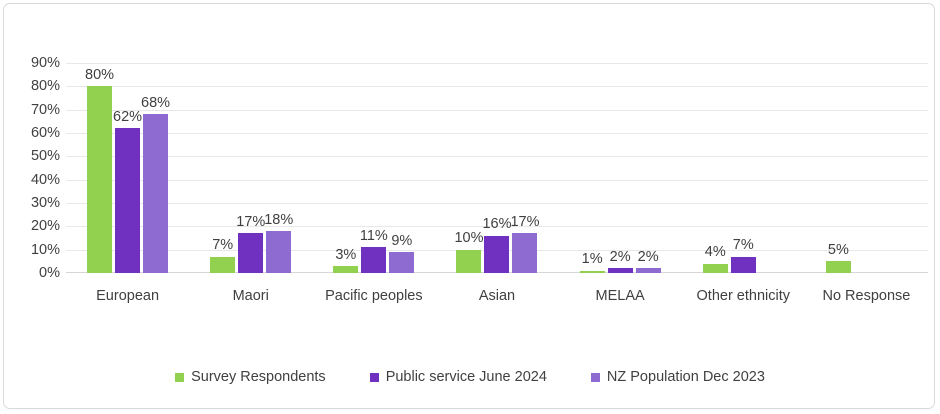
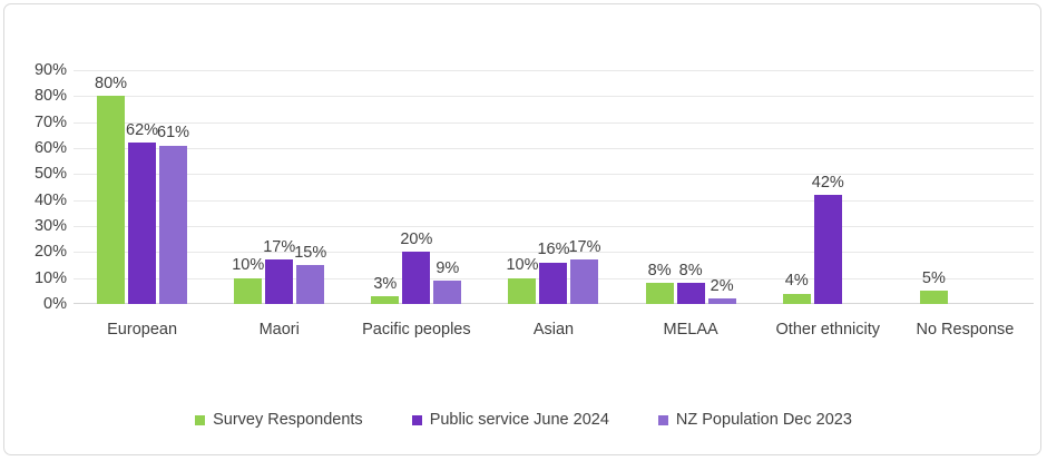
NZ Population Dec 2023/European: 68% -> 61%
Survey Respondents/Maori: 7% -> 10%
NZ Population Dec 2023/Maori: 18% -> 15%
Public service June 2024/Pacific peoples: 11% -> 20%
Survey Respondents/MELAA: 1% -> 8%
Public service June 2024/MELAA: 2% -> 8%
Public service June 2024/Other ethnicity: 7% -> 42%
